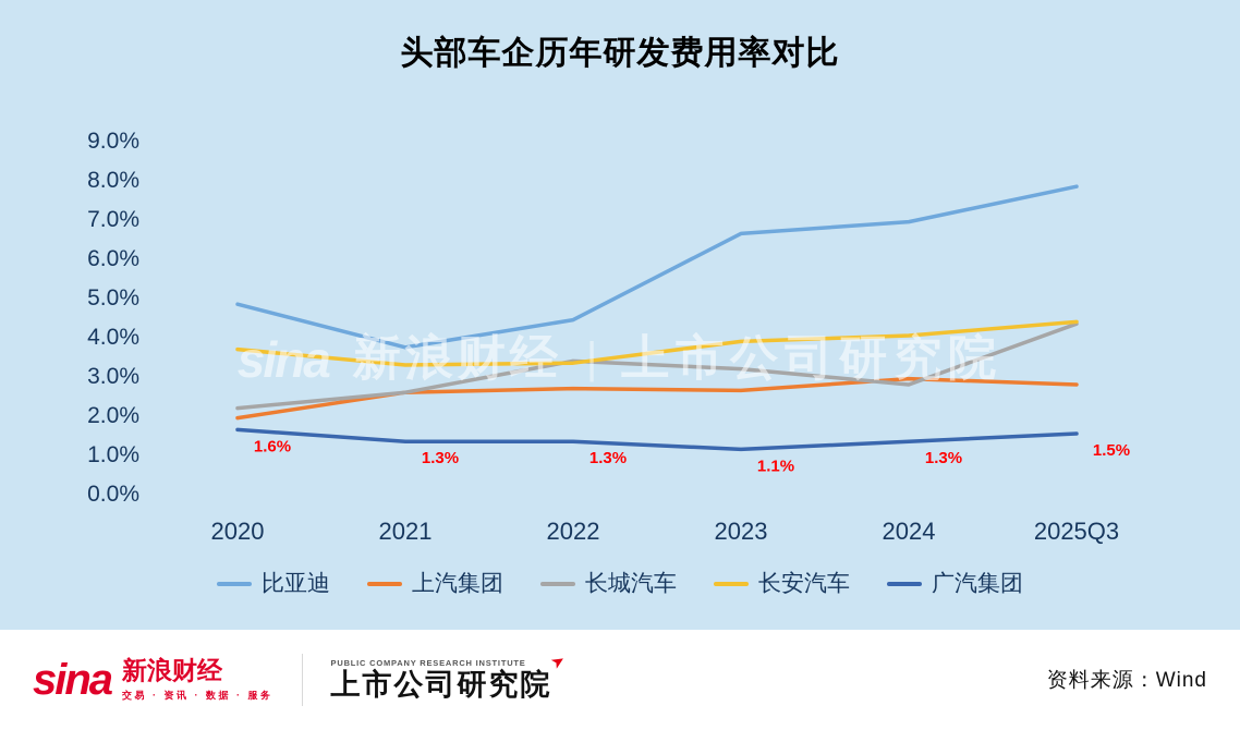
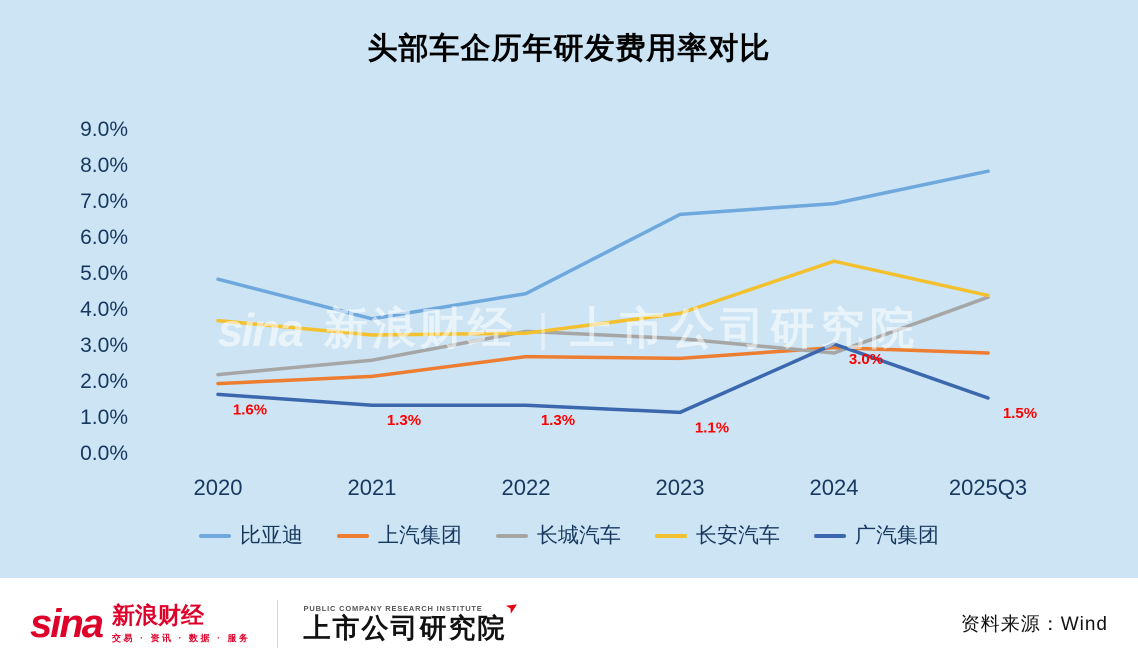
上汽集团/2021: 2.5% -> 2.1%
长安汽车/2024: 4.0% -> 5.3%
广汽集团/2024: 1.3% -> 3.0%
